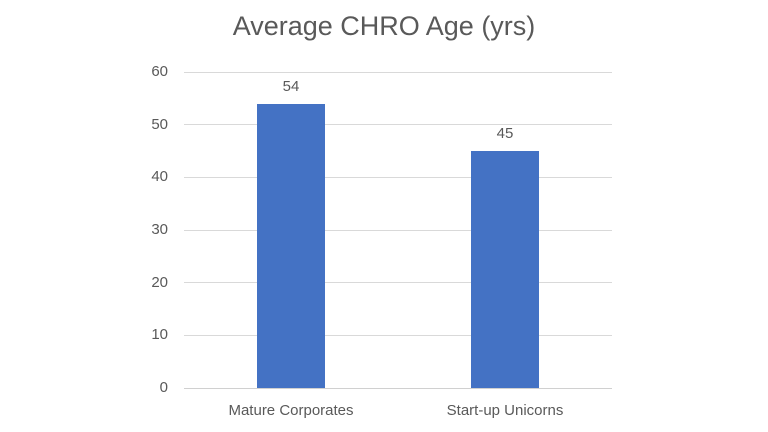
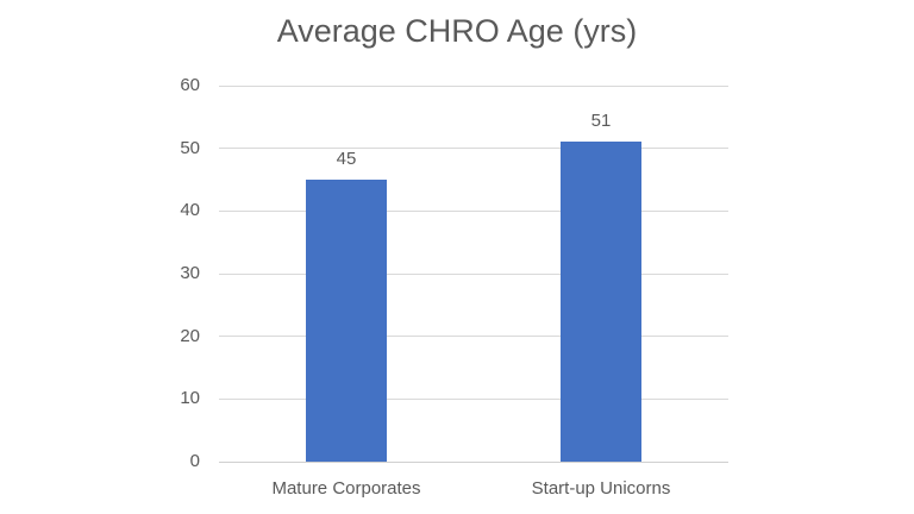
Mature Corporates: 54 -> 45
Start-up Unicorns: 45 -> 51
